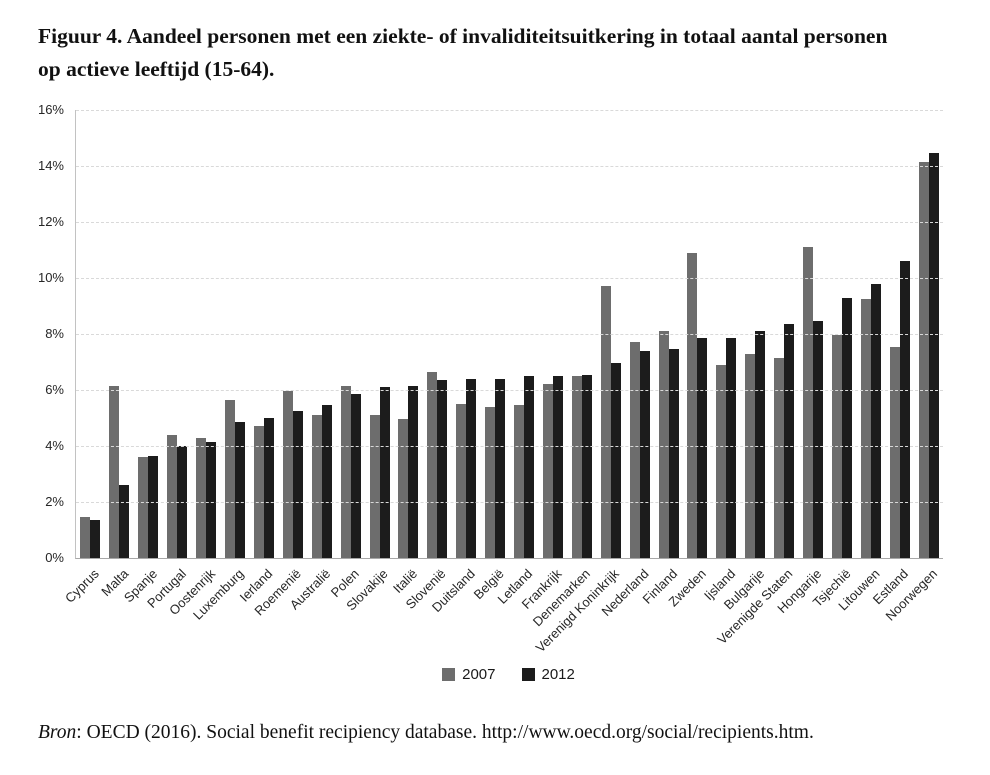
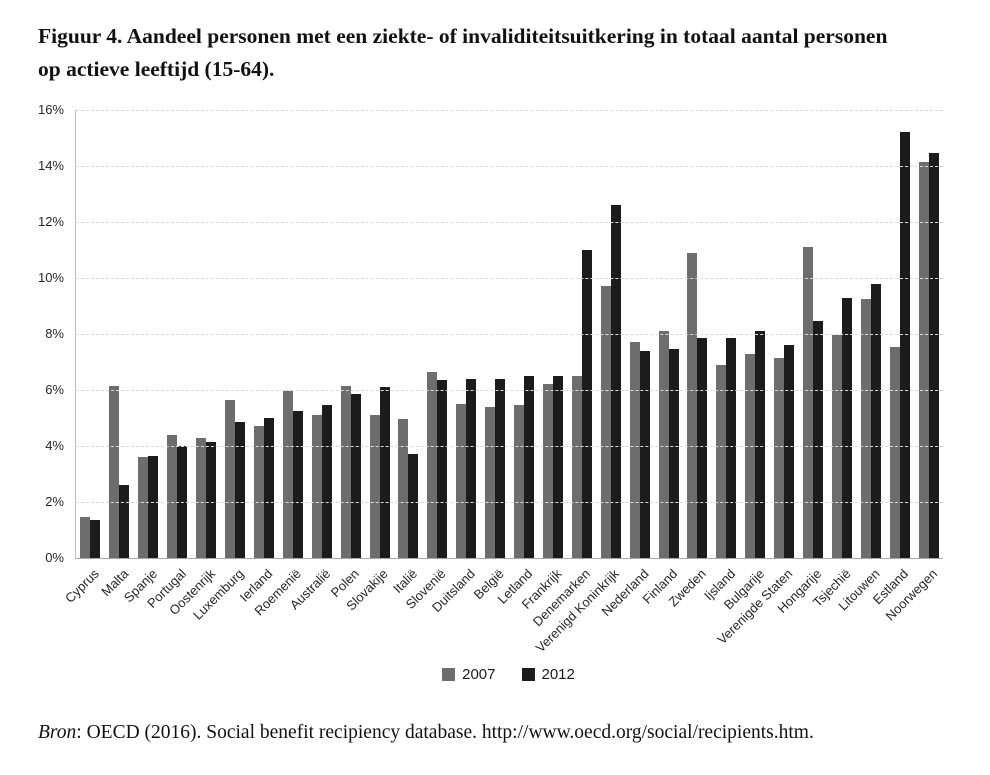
2012/Italië: 6.2% -> 3.7%
2012/Denemarken: 6.5% -> 11.0%
2012/Verenigd Koninkrijk: 7.0% -> 12.6%
2012/Verenigde Staten: 8.3% -> 7.6%
2012/Estland: 10.6% -> 15.2%
